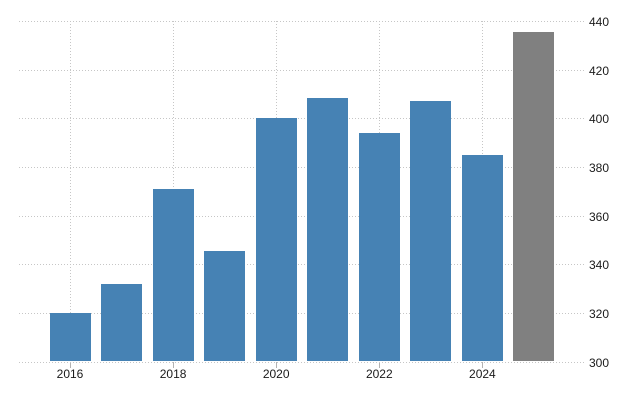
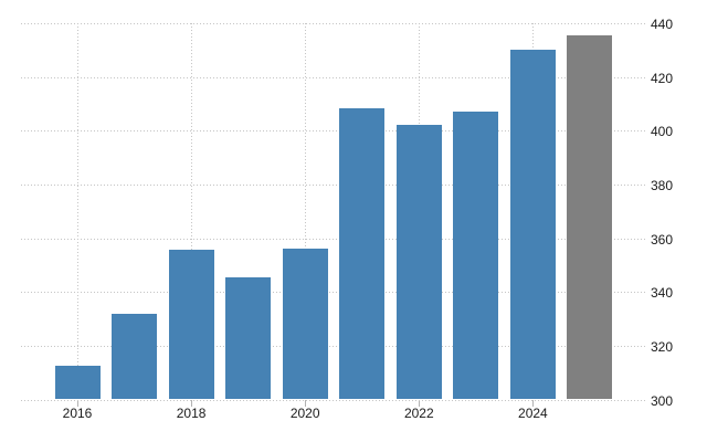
2016: 320 -> 312
2018: 371 -> 356
2020: 400 -> 356
2022: 394 -> 402
2024: 385 -> 430
